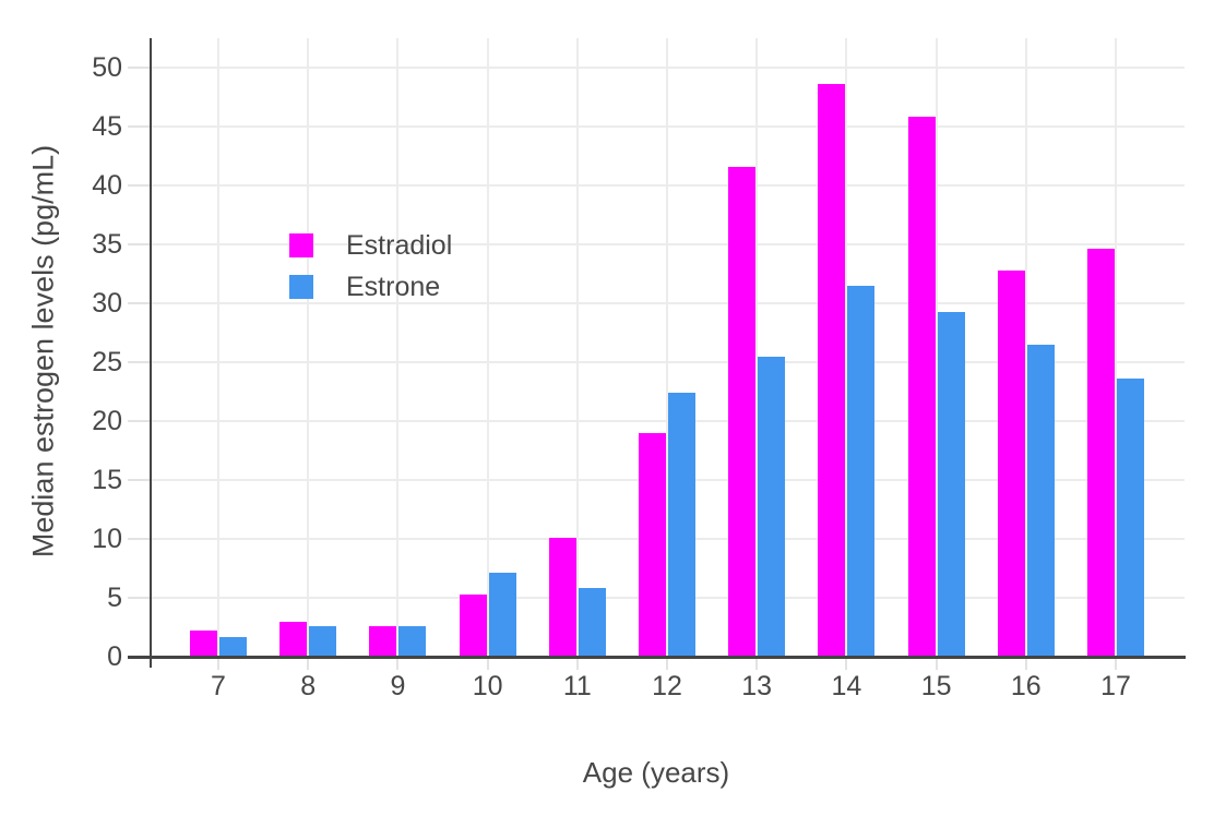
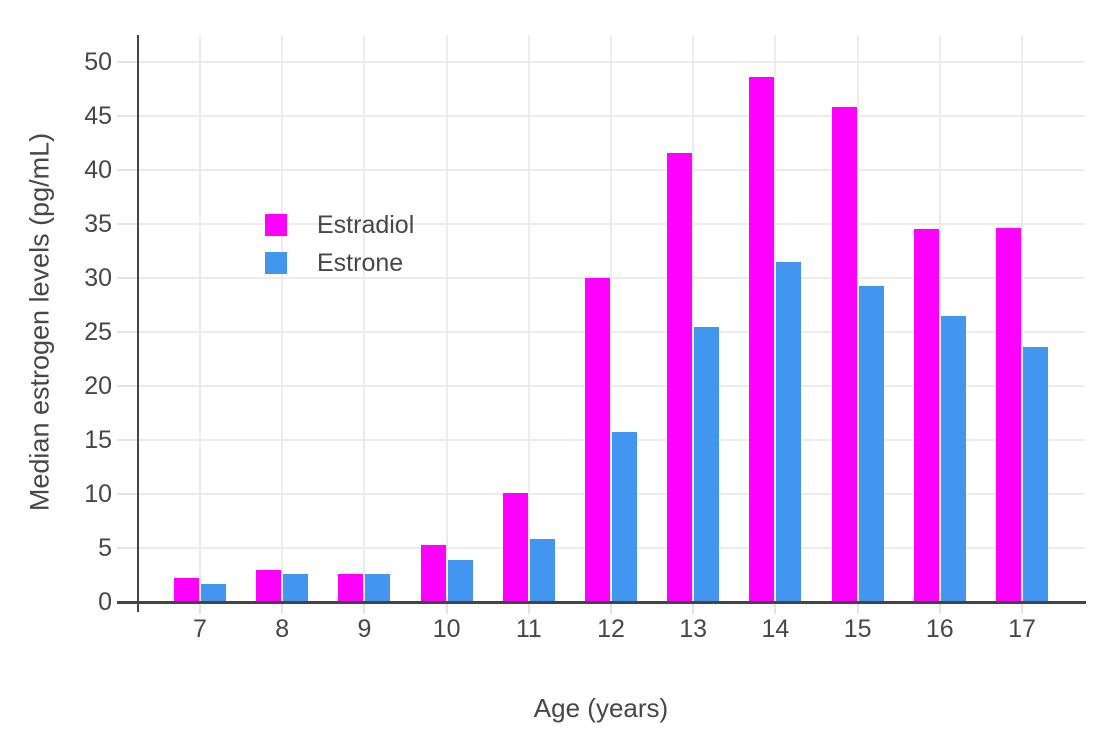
Estrone/10: 7.1 -> 3.9
Estradiol/12: 19.0 -> 30.0
Estrone/12: 22.4 -> 15.7
Estradiol/16: 32.8 -> 34.5
